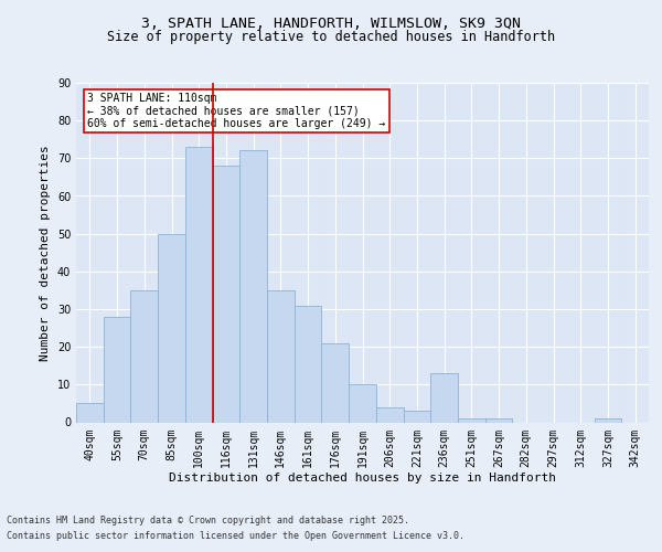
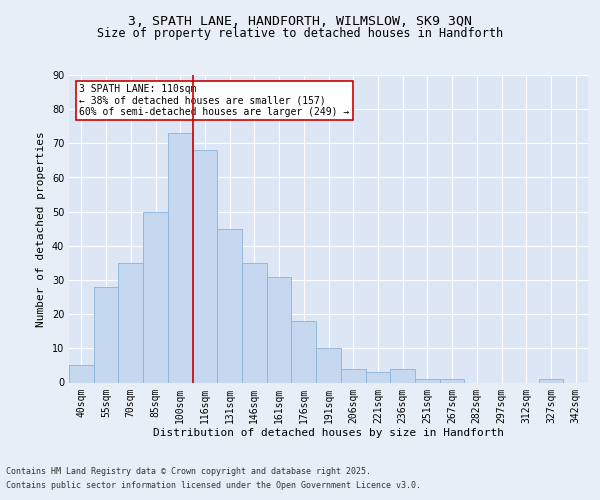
131sqm: 72 -> 45
176sqm: 21 -> 18
236sqm: 13 -> 4
